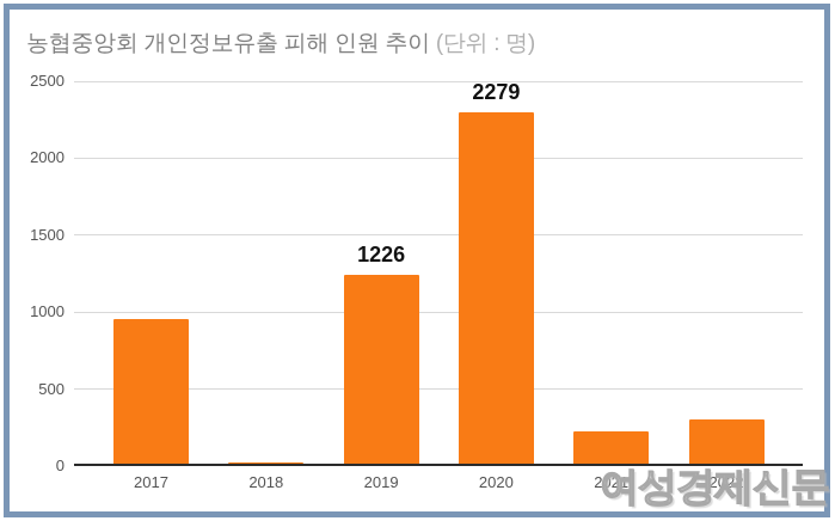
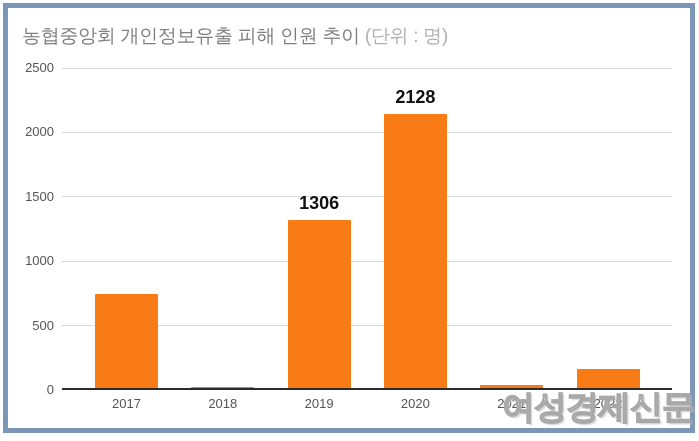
2017: 940 -> 730
2019: 1226 -> 1306
2020: 2279 -> 2128
2021: 210 -> 20
2022: 290 -> 150
